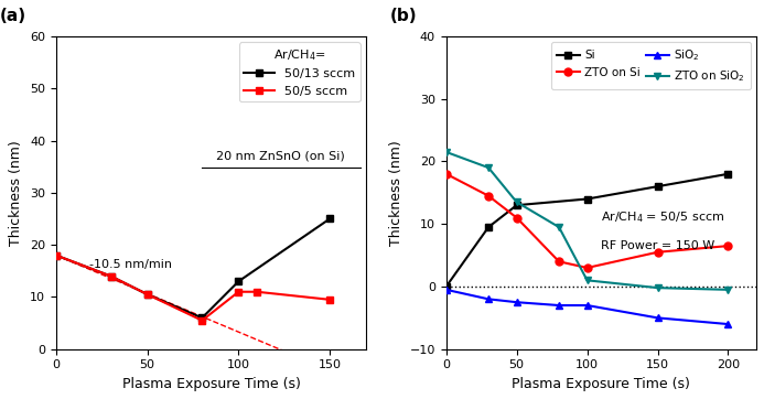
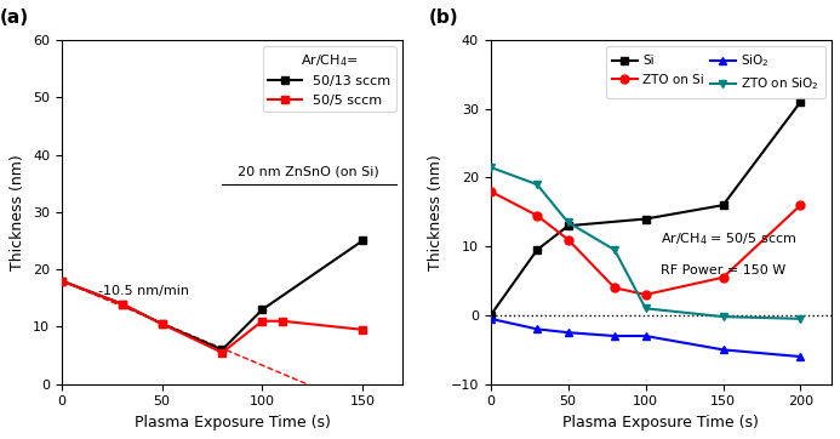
Si/200: 18.0 -> 31.0
ZTO on Si/200: 6.5 -> 16.0
